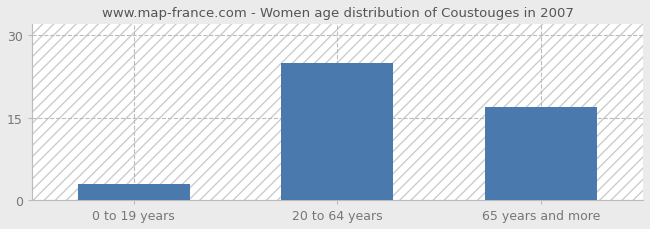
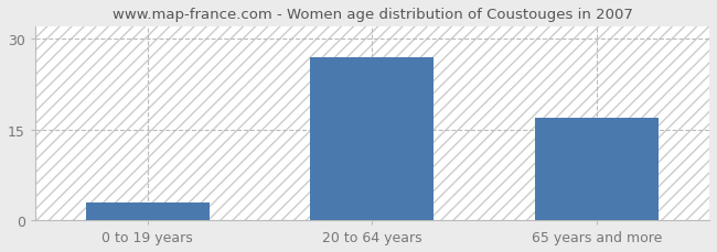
20 to 64 years: 25 -> 27
